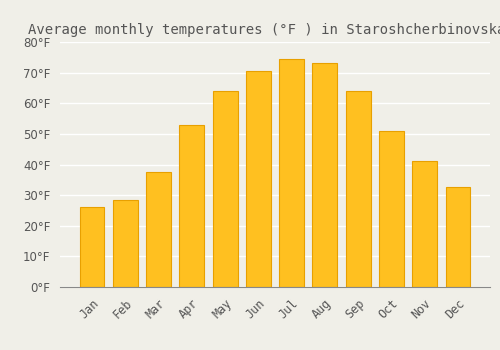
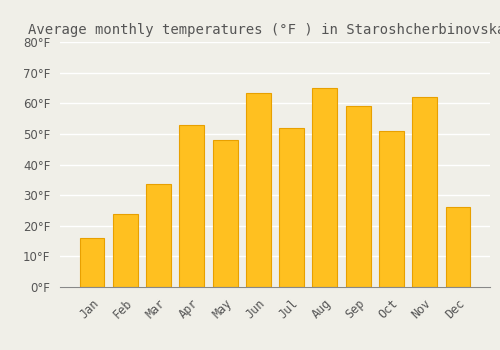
Jan: 26.0°F -> 16.0°F
Feb: 28.5°F -> 24.0°F
Mar: 37.5°F -> 33.5°F
May: 64.0°F -> 48.0°F
Jun: 70.5°F -> 63.5°F
Jul: 74.5°F -> 52.0°F
Aug: 73.0°F -> 65.0°F
Sep: 64.0°F -> 59.0°F
Nov: 41.0°F -> 62.0°F
Dec: 32.5°F -> 26.0°F
